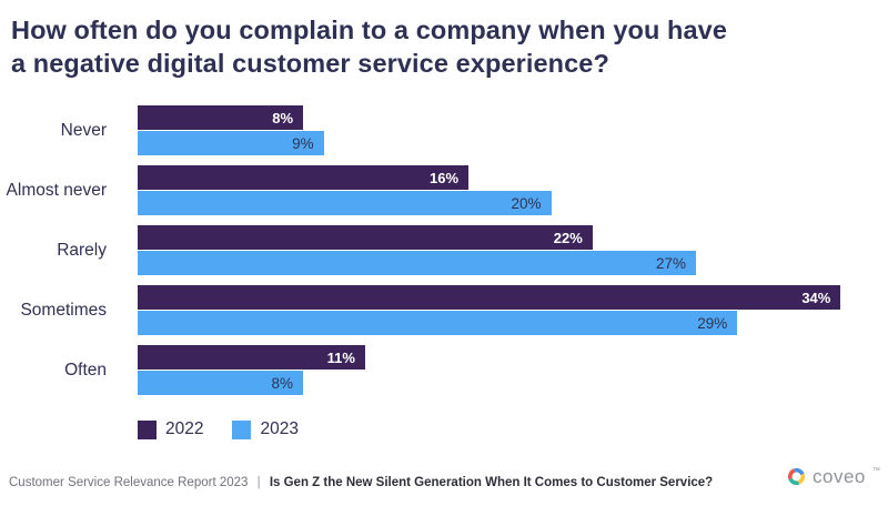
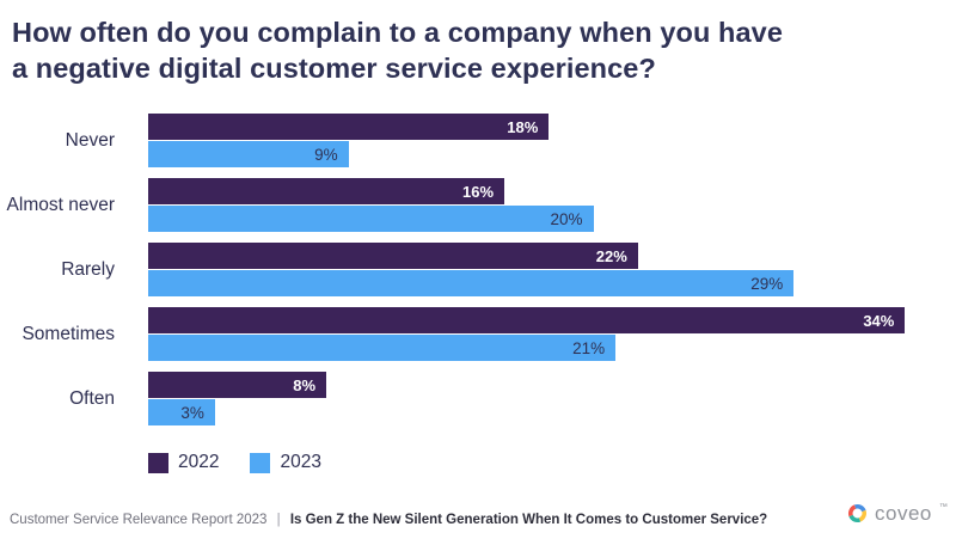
2022/Never: 8% -> 18%
2023/Rarely: 27% -> 29%
2023/Sometimes: 29% -> 21%
2022/Often: 11% -> 8%
2023/Often: 8% -> 3%
